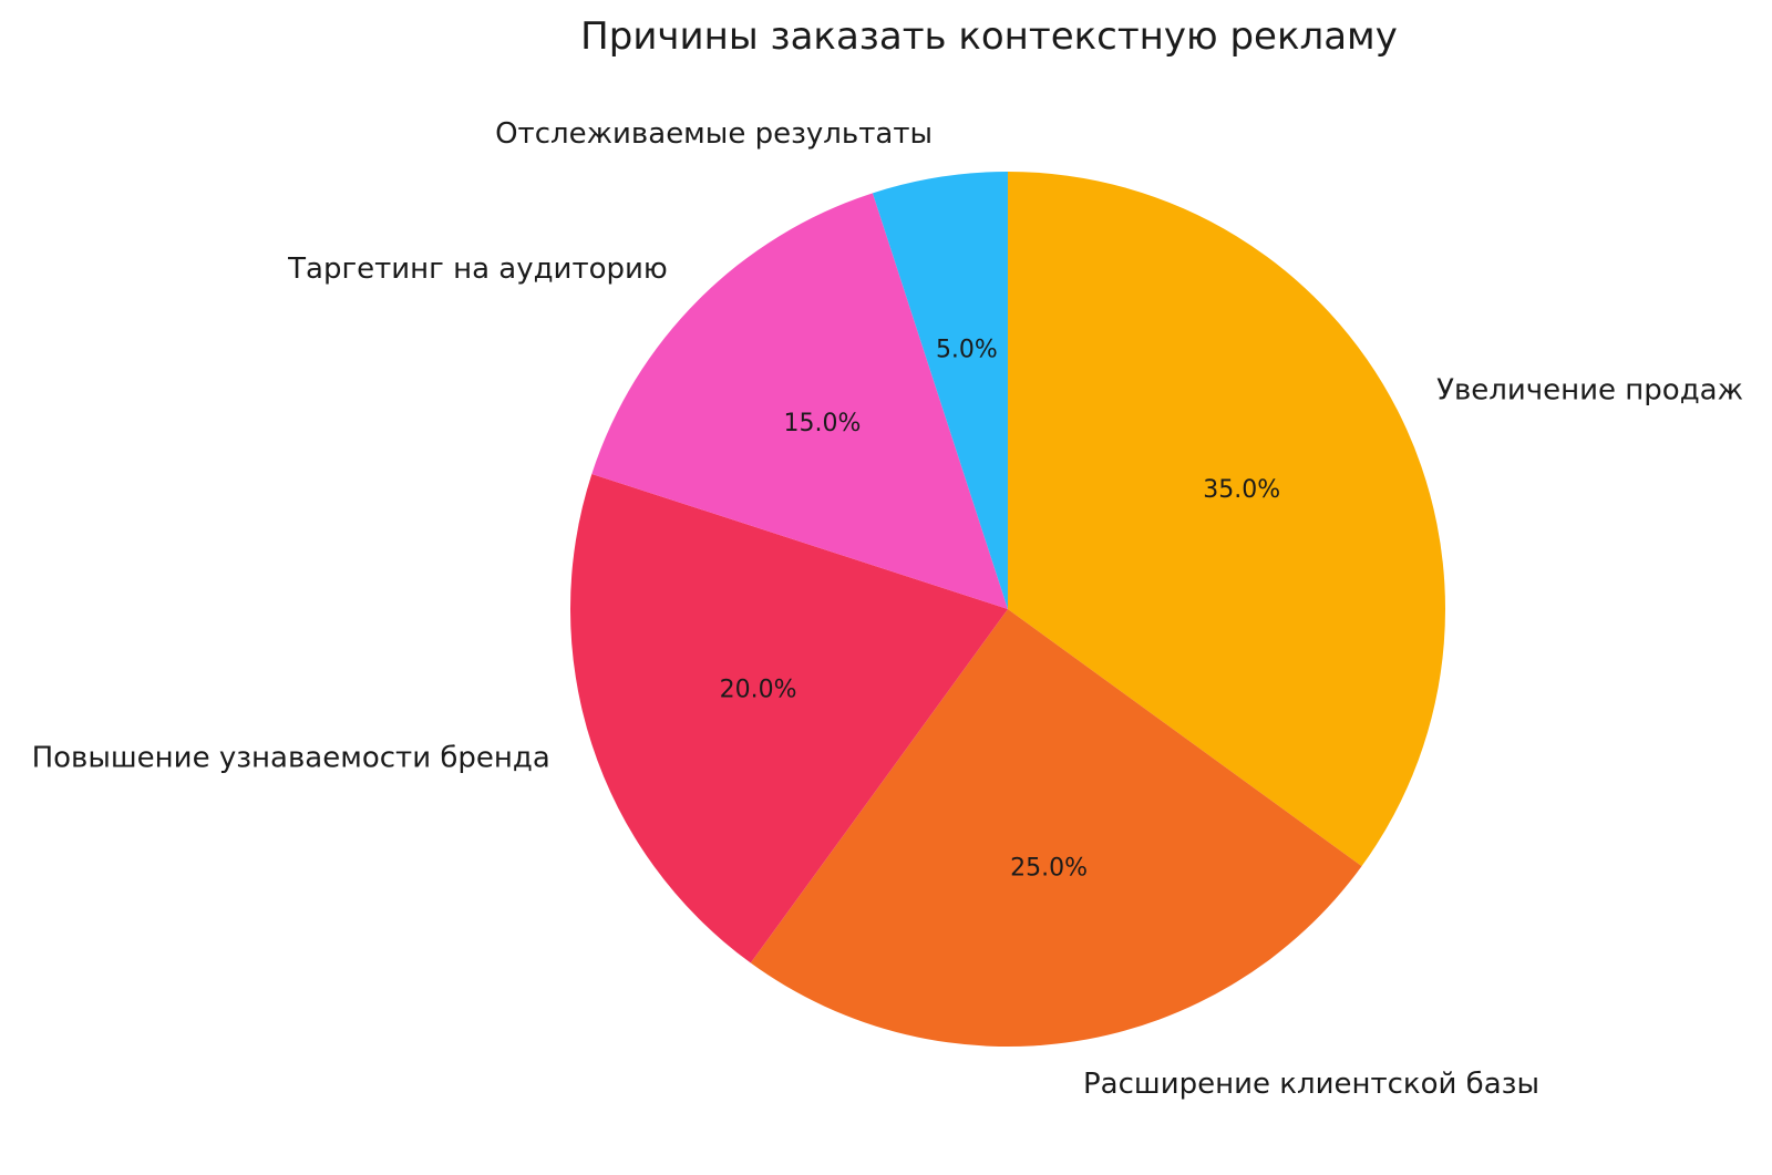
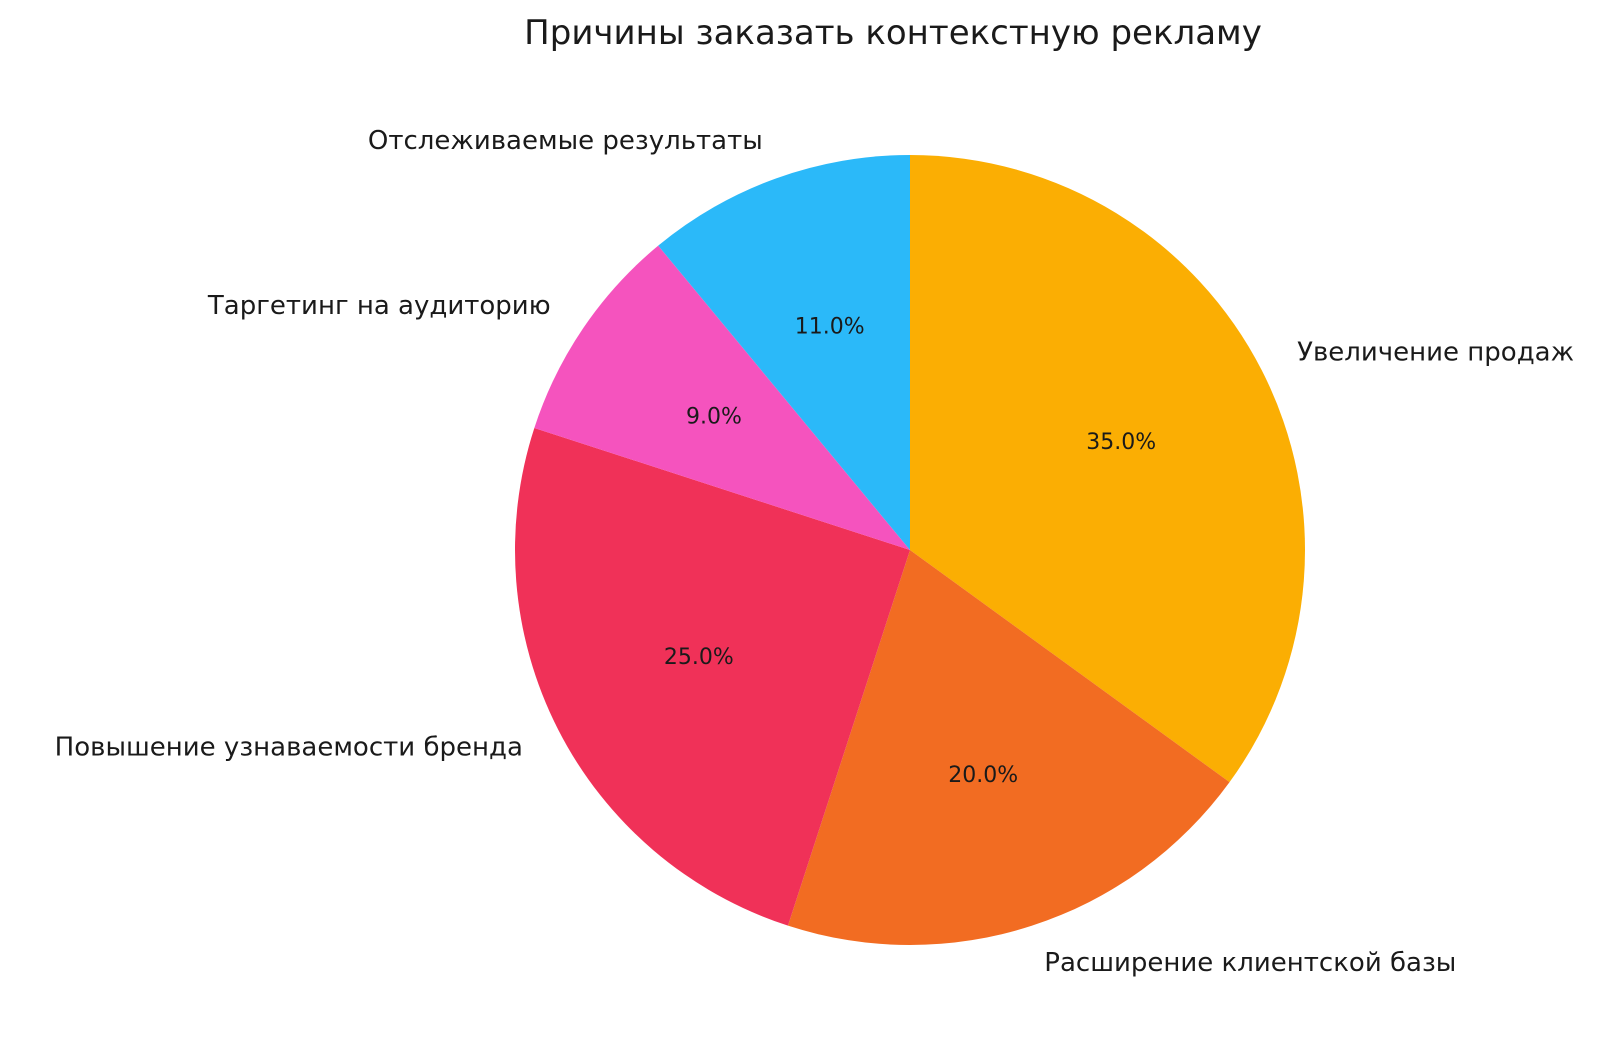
Расширение клиентской базы: 25.0% -> 20.0%
Повышение узнаваемости бренда: 20.0% -> 25.0%
Таргетинг на аудиторию: 15.0% -> 9.0%
Отслеживаемые результаты: 5.0% -> 11.0%
